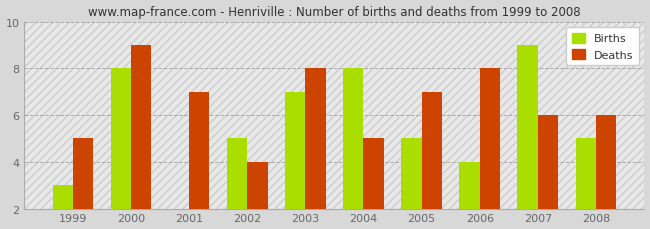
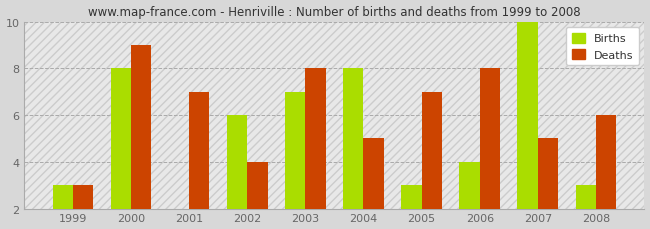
Deaths/1999: 5 -> 3
Births/2002: 5 -> 6
Births/2005: 5 -> 3
Births/2007: 9 -> 10
Deaths/2007: 6 -> 5
Births/2008: 5 -> 3
